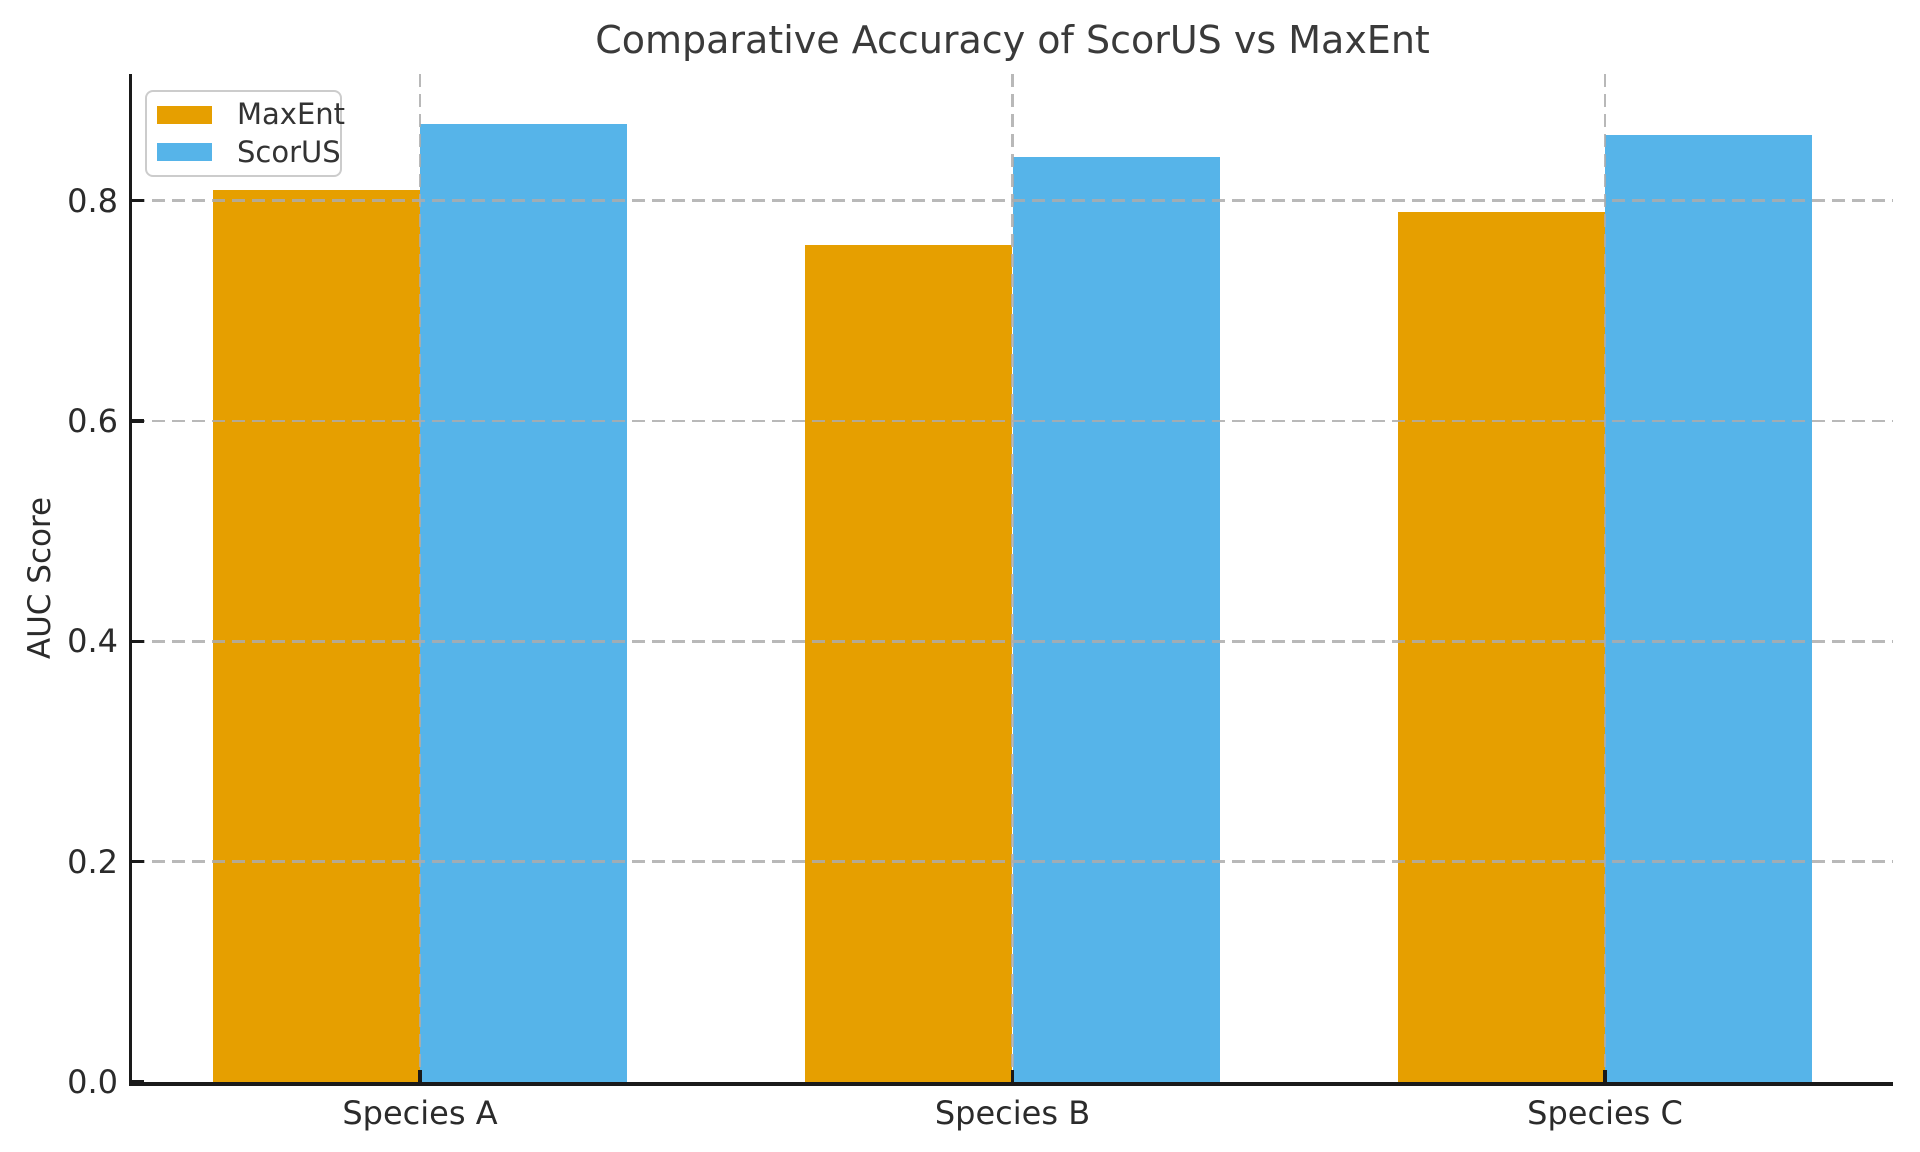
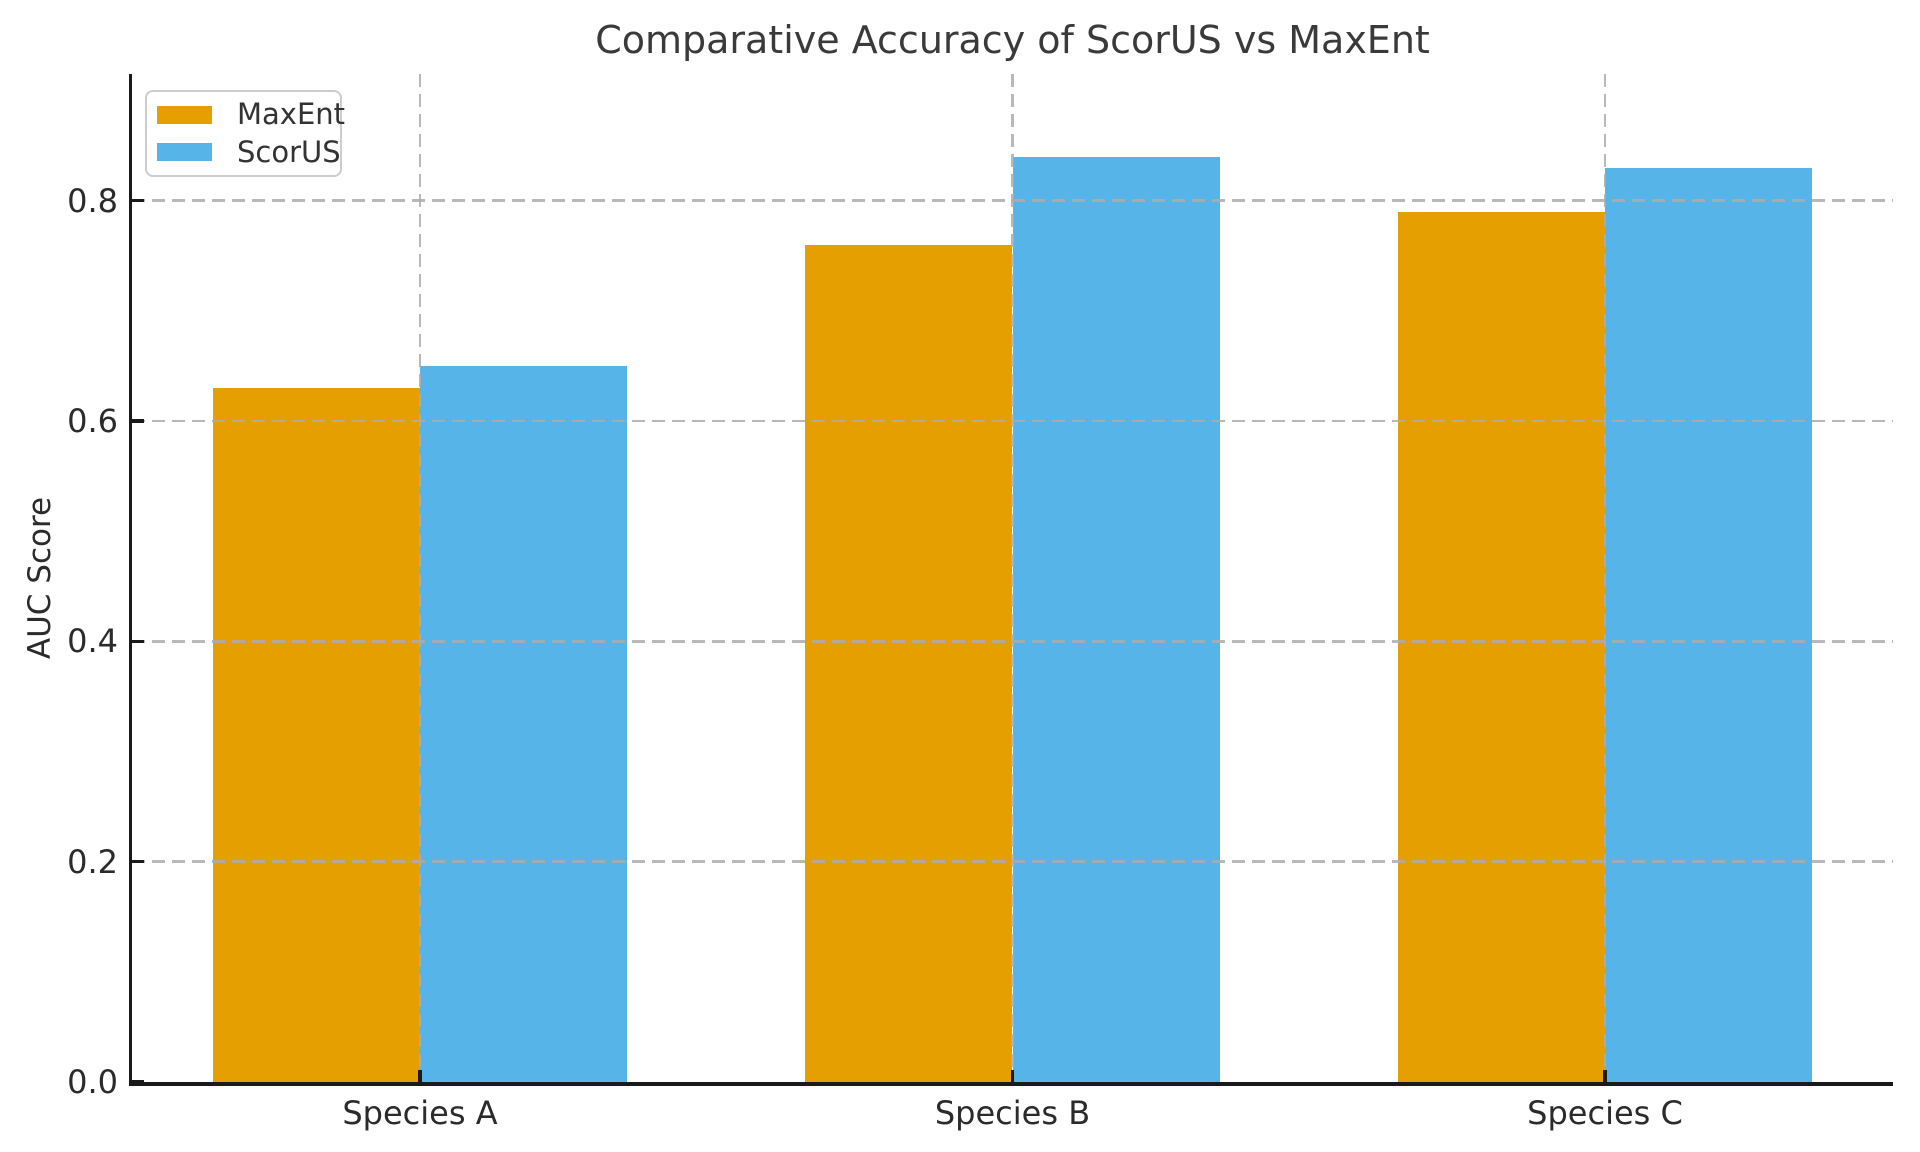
MaxEnt/Species A: 0.81 -> 0.63
ScorUS/Species A: 0.87 -> 0.65
ScorUS/Species C: 0.86 -> 0.83
